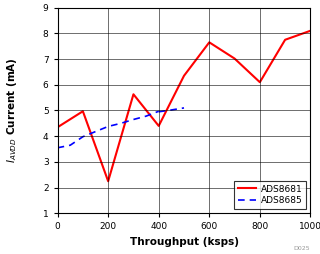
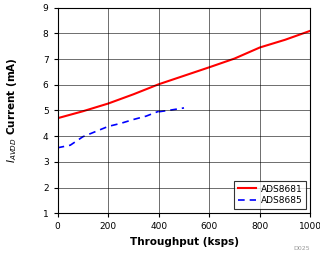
ADS8681/0: 4.35 -> 4.70
ADS8681/200: 2.25 -> 5.27
ADS8681/400: 4.40 -> 6.02
ADS8681/600: 7.65 -> 6.68
ADS8681/800: 6.10 -> 7.45
